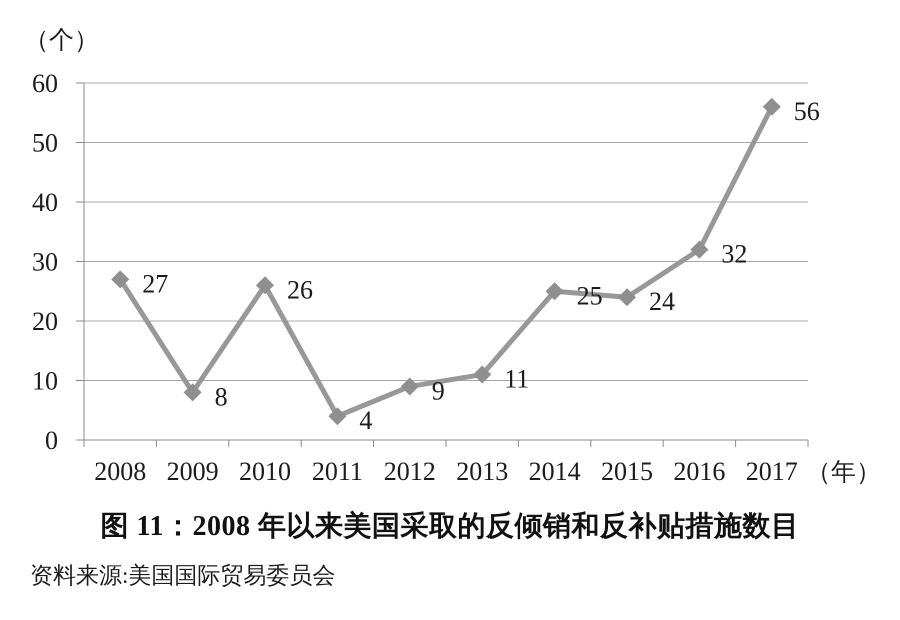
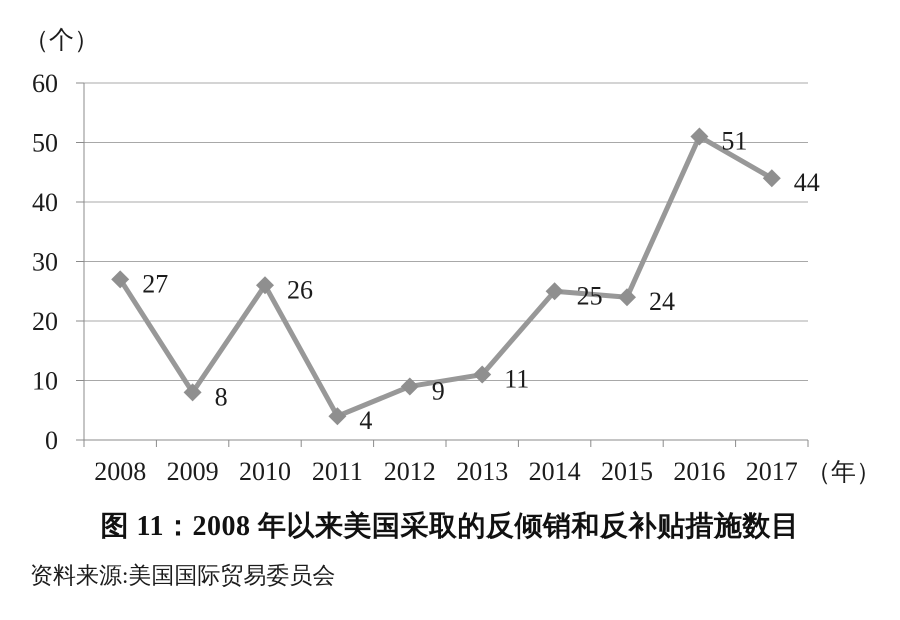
2016: 32 -> 51
2017: 56 -> 44
